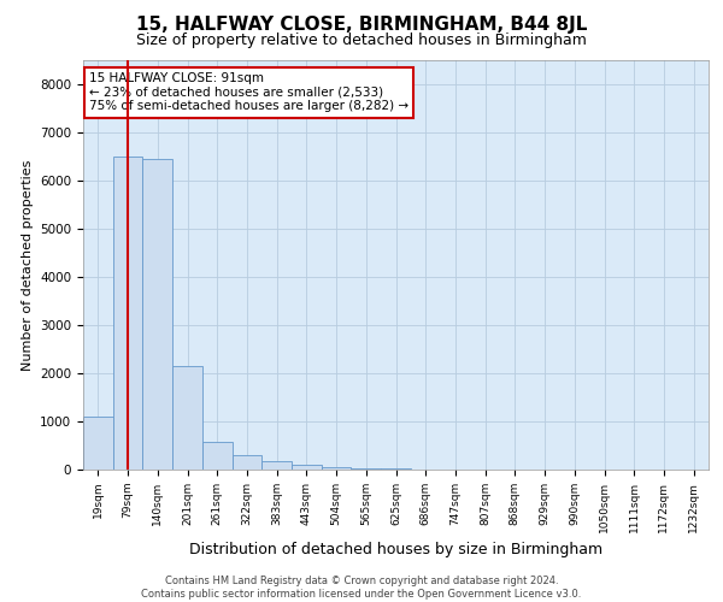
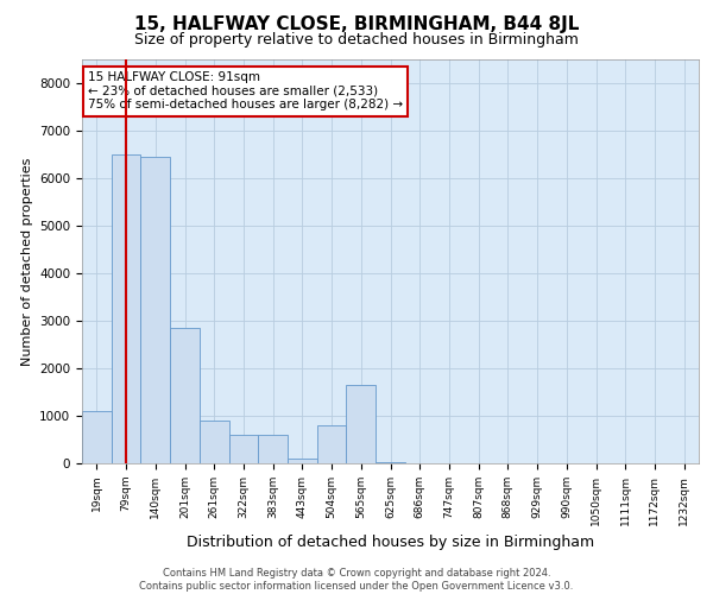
201sqm: 2150 -> 2850
261sqm: 580 -> 900
322sqm: 300 -> 600
383sqm: 170 -> 600
504sqm: 60 -> 800
565sqm: 30 -> 1650
